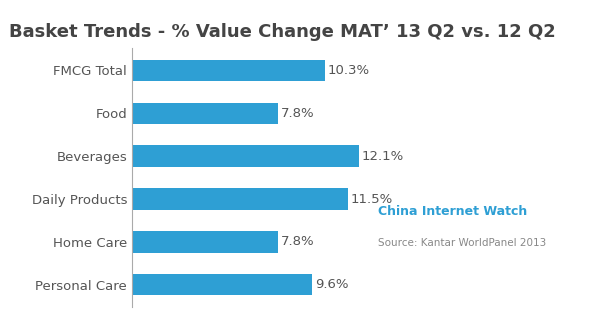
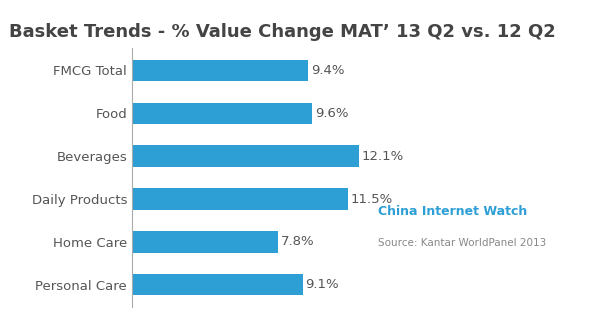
FMCG Total: 10.3% -> 9.4%
Food: 7.8% -> 9.6%
Personal Care: 9.6% -> 9.1%
